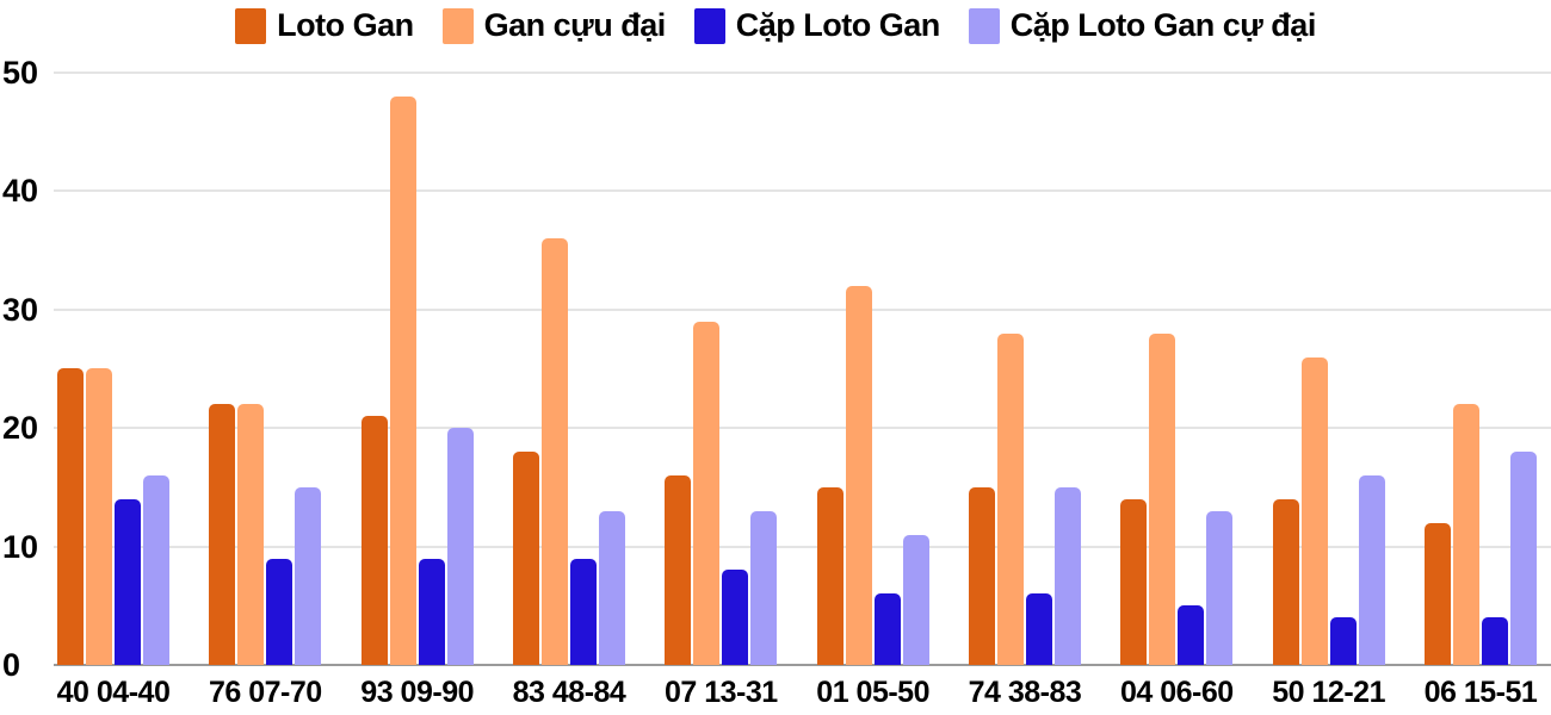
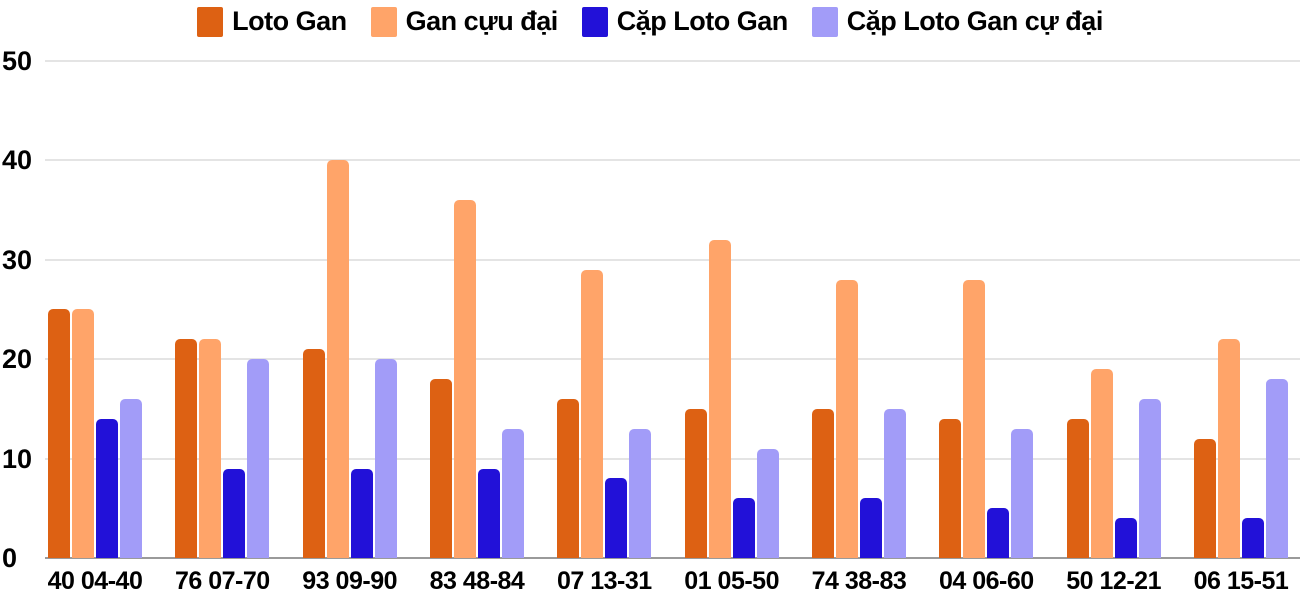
Cặp Loto Gan cự đại/76 07-70: 15 -> 20
Gan cựu đại/93 09-90: 48 -> 40
Gan cựu đại/50 12-21: 26 -> 19
